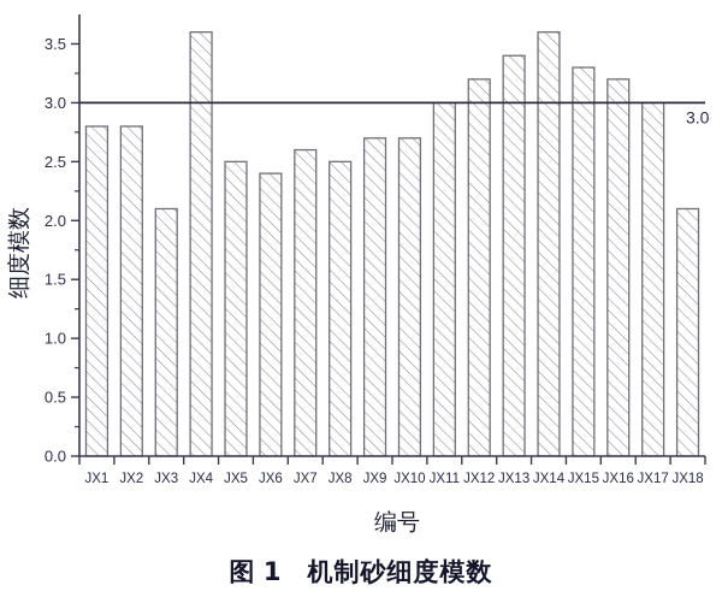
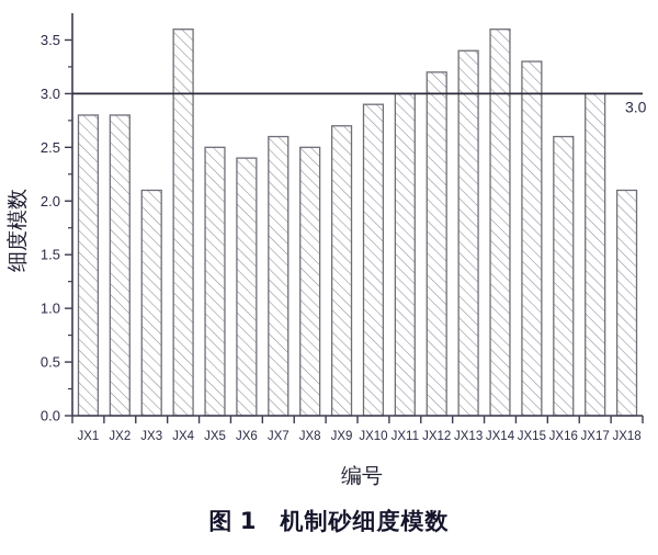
JX10: 2.7 -> 2.9
JX16: 3.2 -> 2.6
